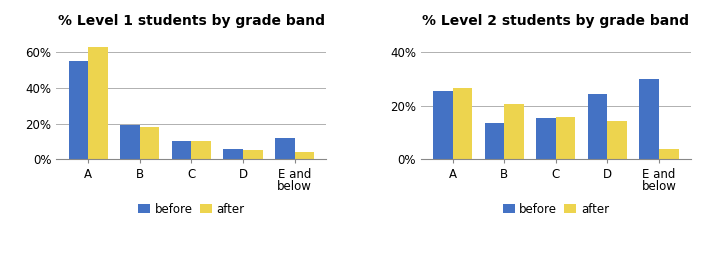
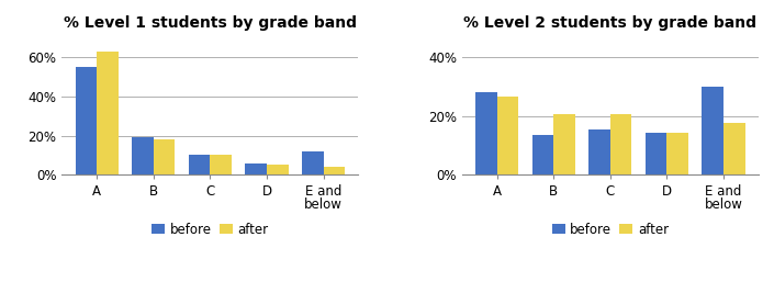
% Level 2 students by grade band/before/A: 25.5% -> 28.0%
% Level 2 students by grade band/after/C: 16.0% -> 20.5%
% Level 2 students by grade band/before/D: 24.5% -> 14.5%
% Level 2 students by grade band/after/E and below: 4.0% -> 17.5%
